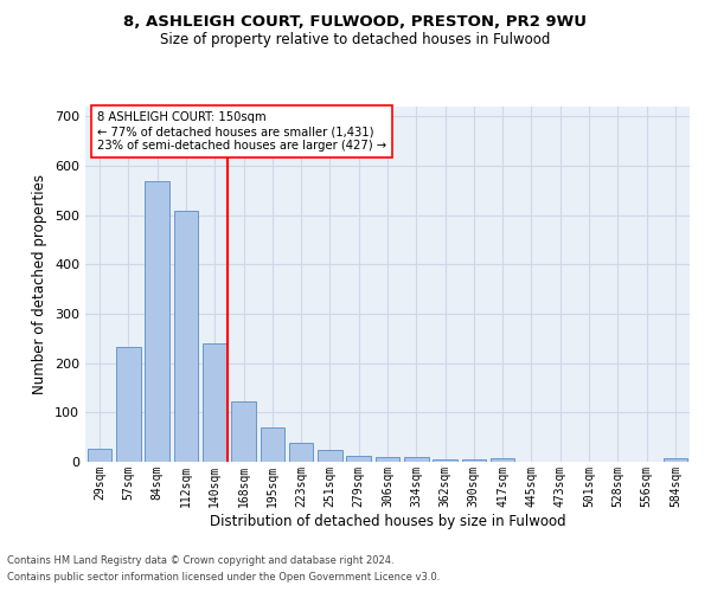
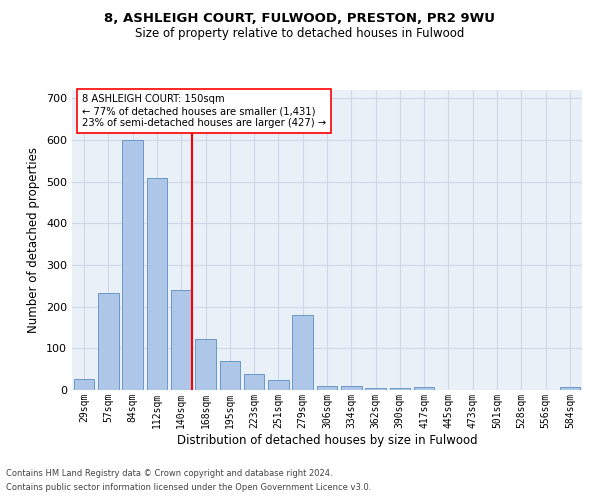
84sqm: 570 -> 600
279sqm: 13 -> 180
